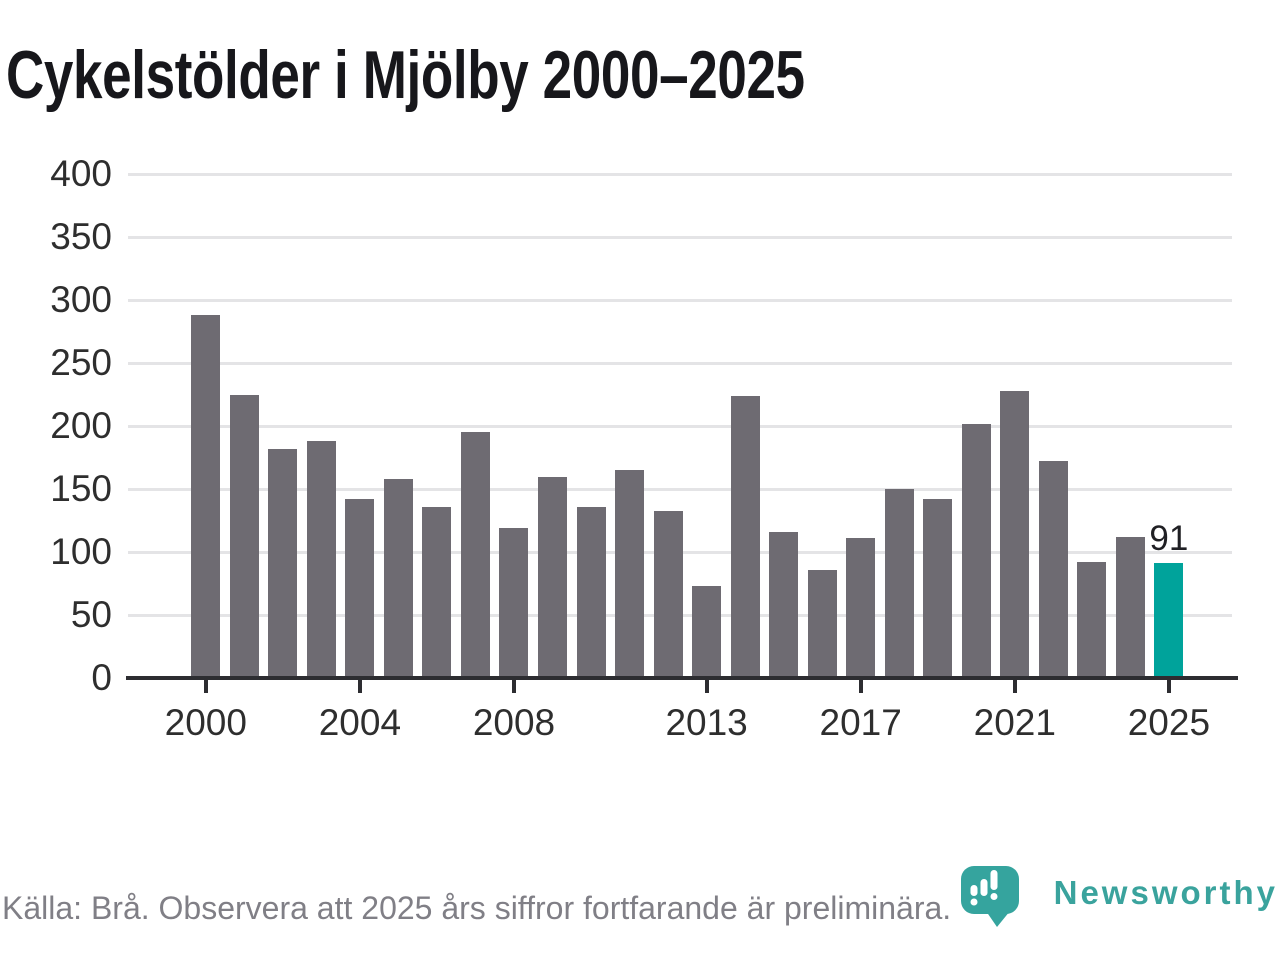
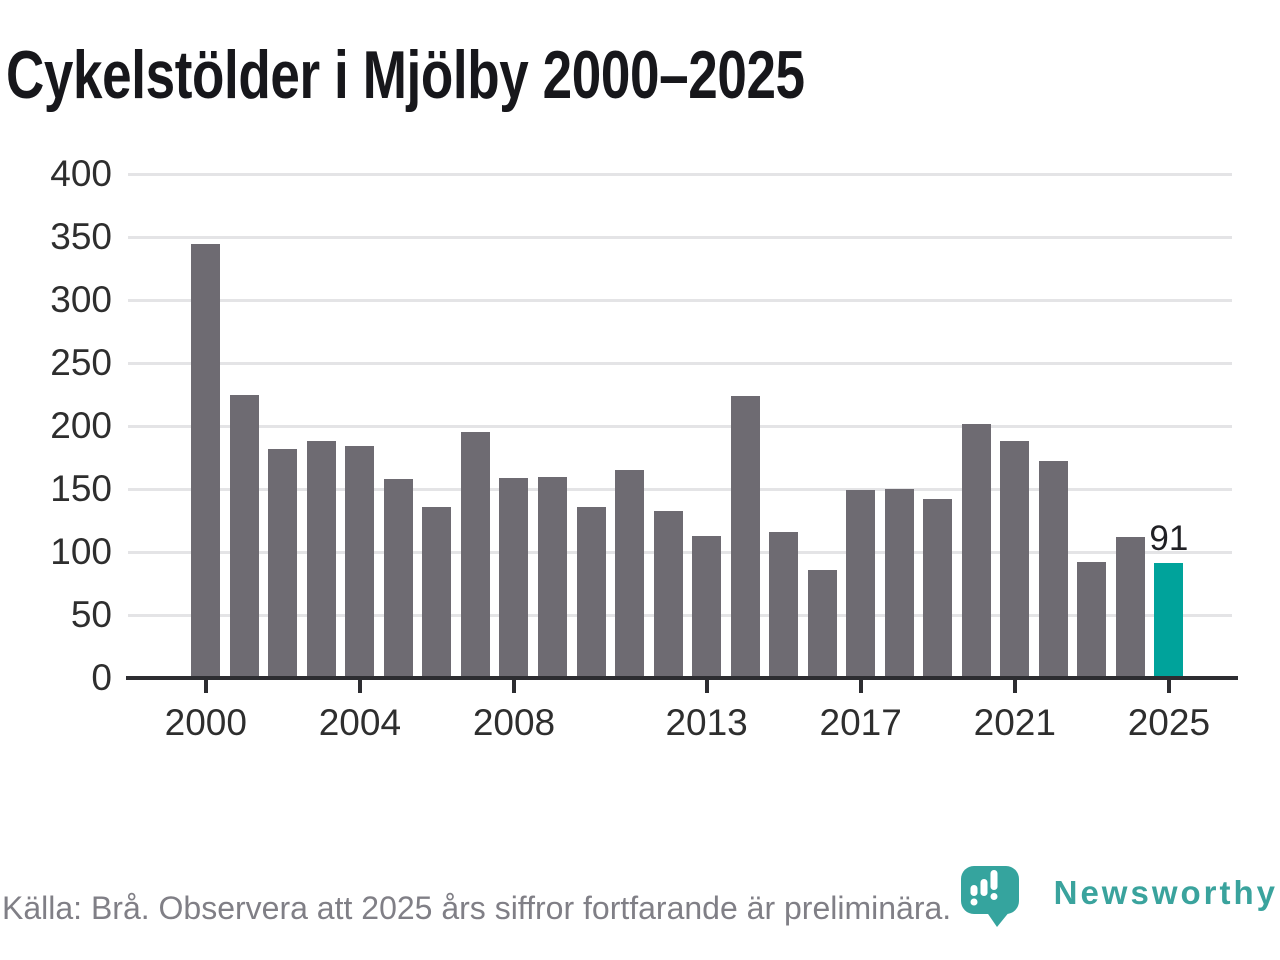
2000: 288 -> 345
2004: 142 -> 184
2008: 119 -> 159
2013: 73 -> 113
2017: 111 -> 149
2021: 228 -> 188
